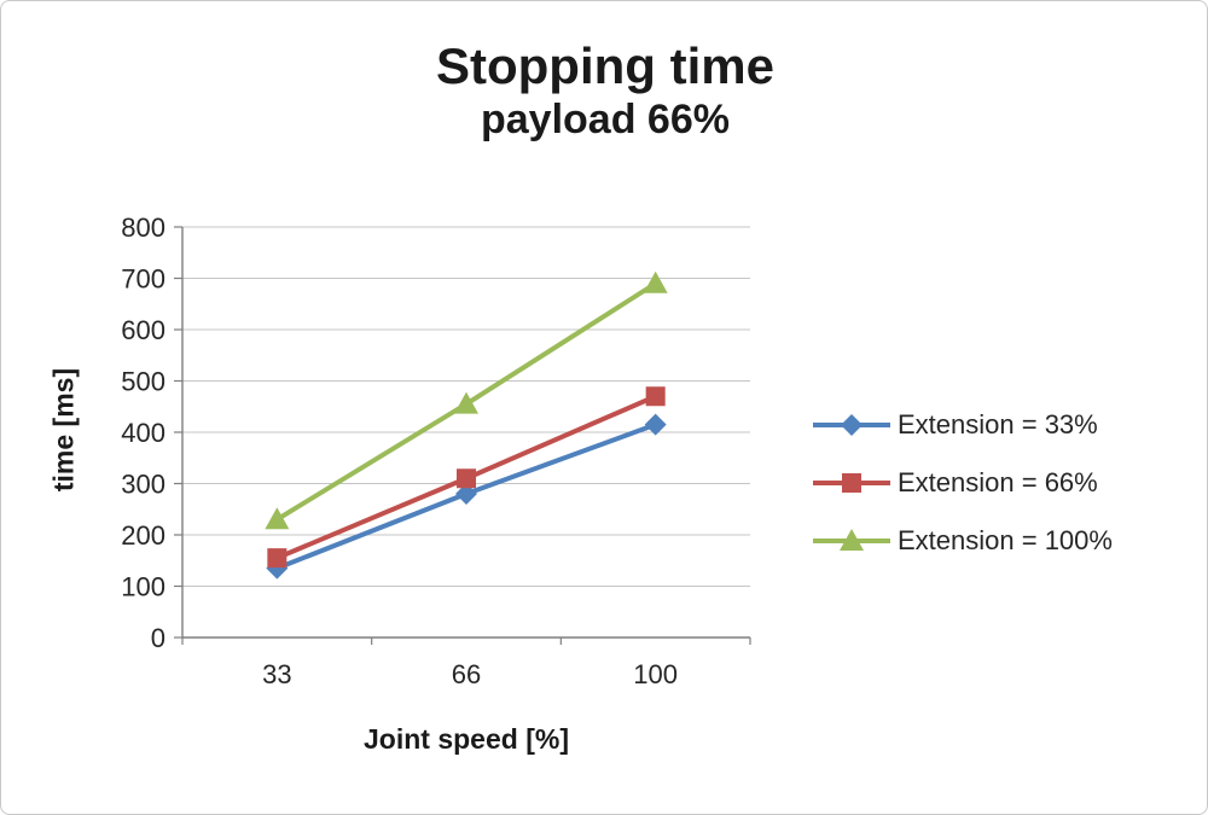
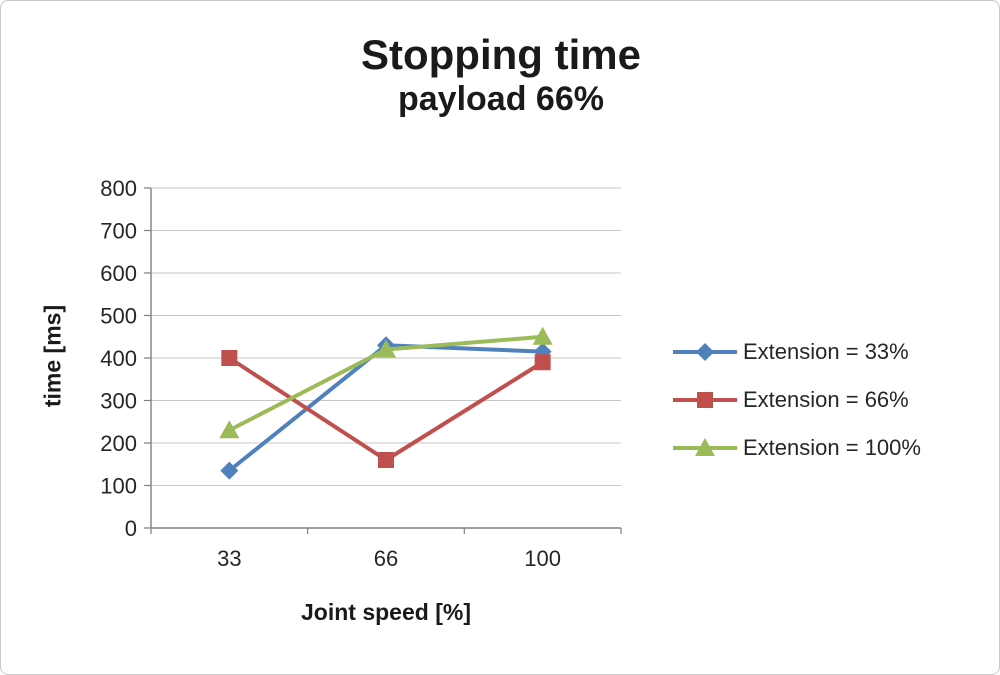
Extension = 66%/33: 160 -> 400
Extension = 33%/66: 280 -> 430
Extension = 66%/66: 310 -> 160
Extension = 100%/66: 460 -> 420
Extension = 66%/100: 470 -> 390
Extension = 100%/100: 690 -> 450
